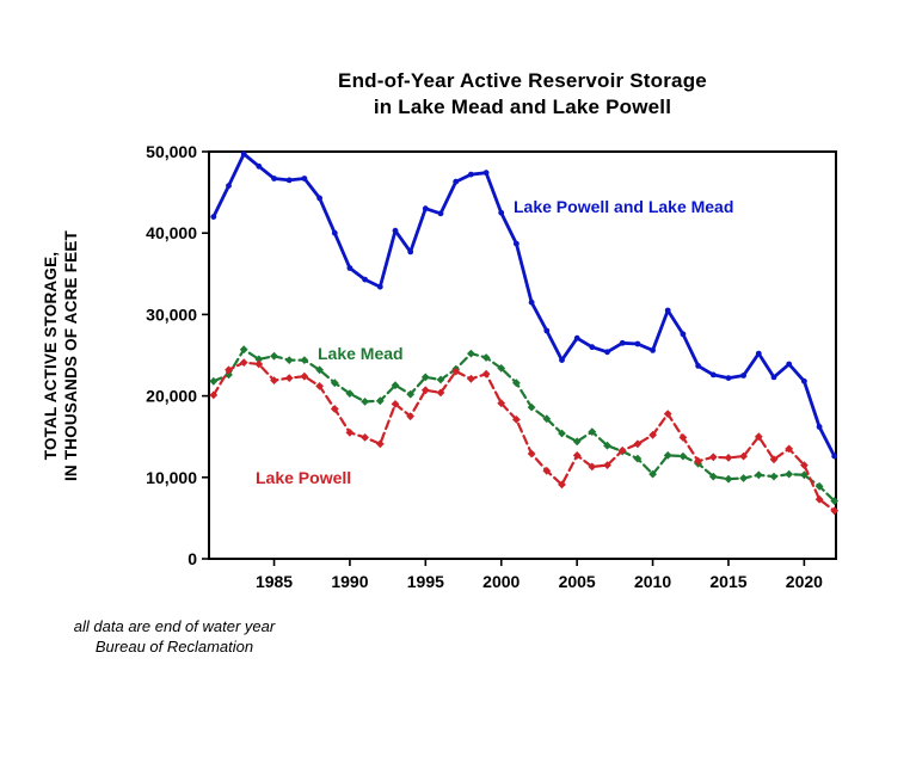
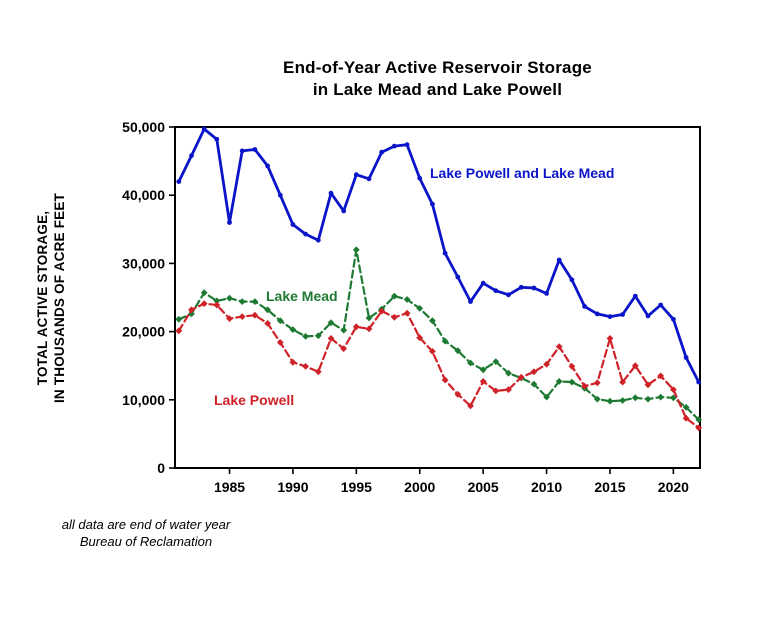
Lake Powell and Lake Mead/1985: 47000 -> 36000
Lake Mead/1995: 22000 -> 32000
Lake Powell/2015: 12000 -> 19000
